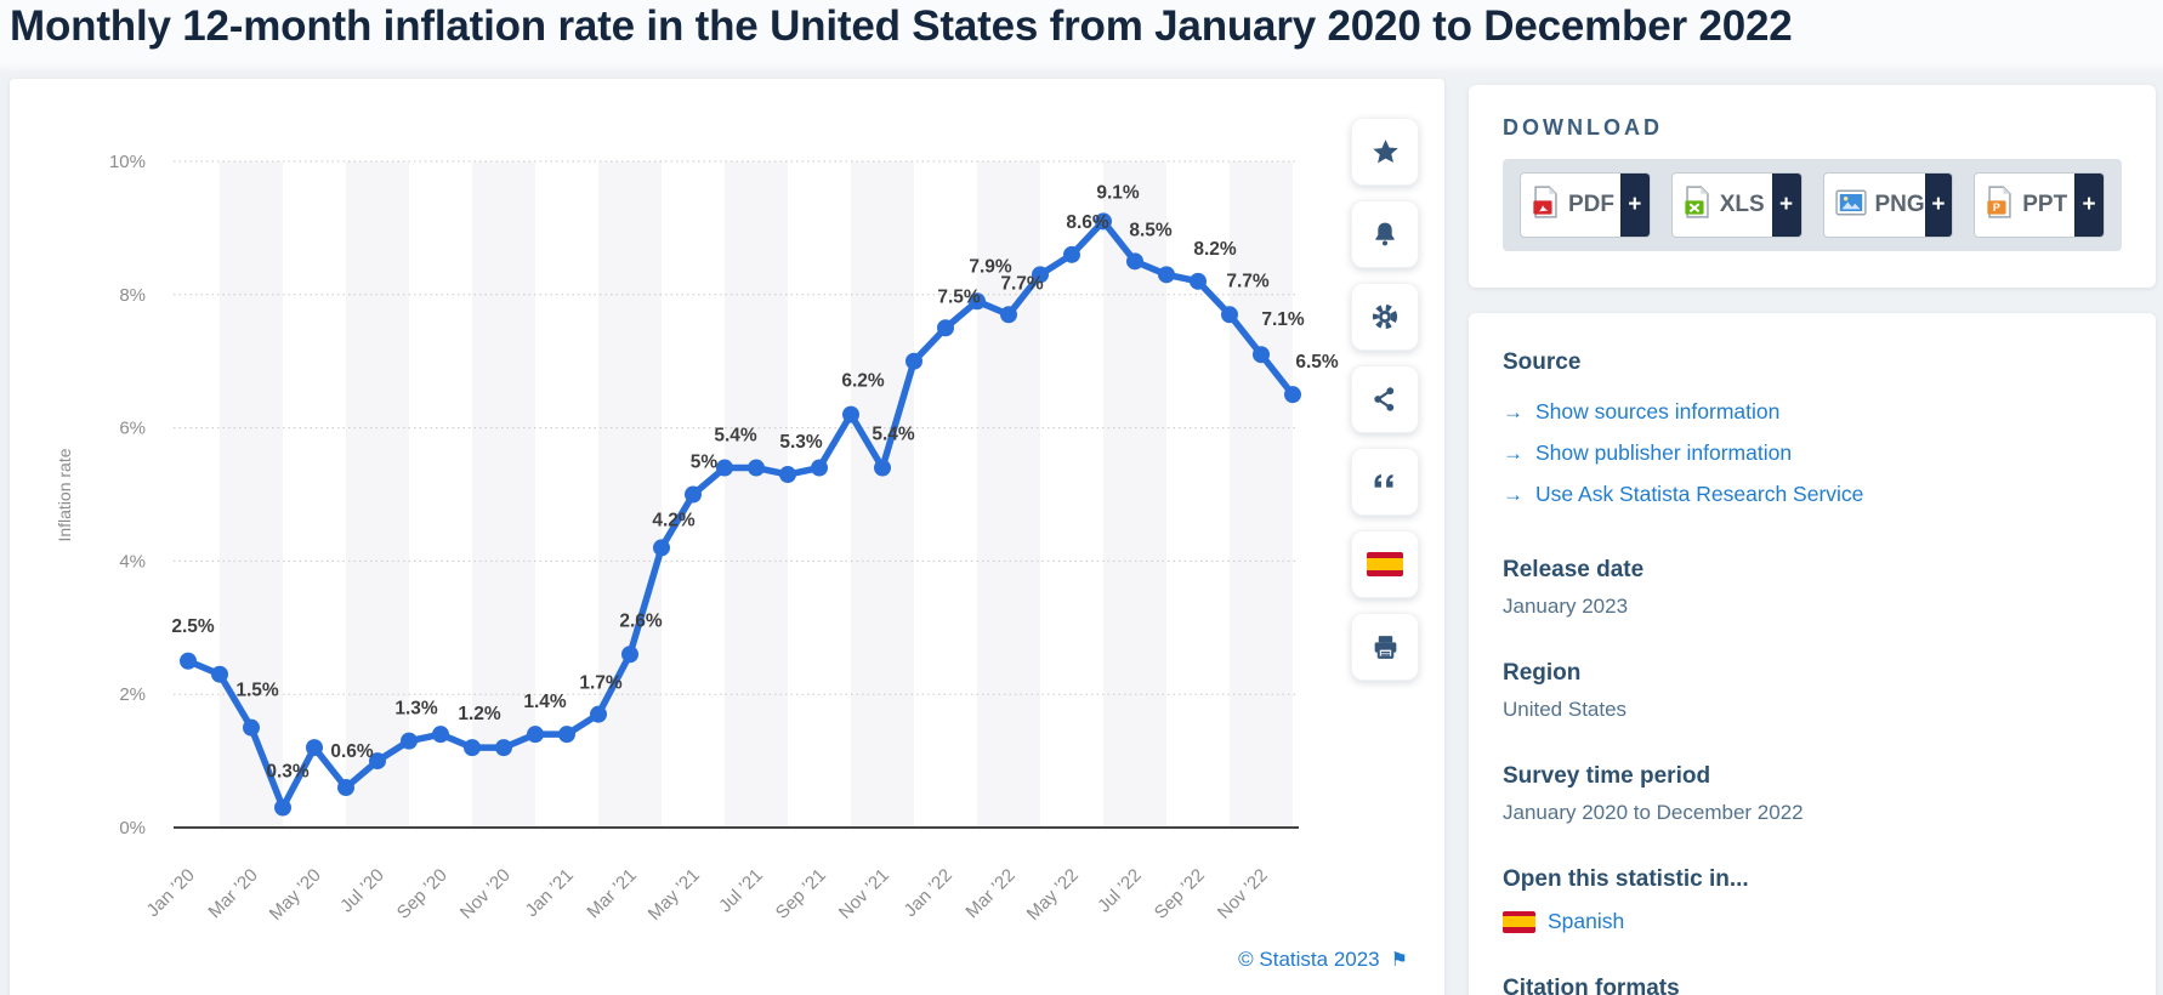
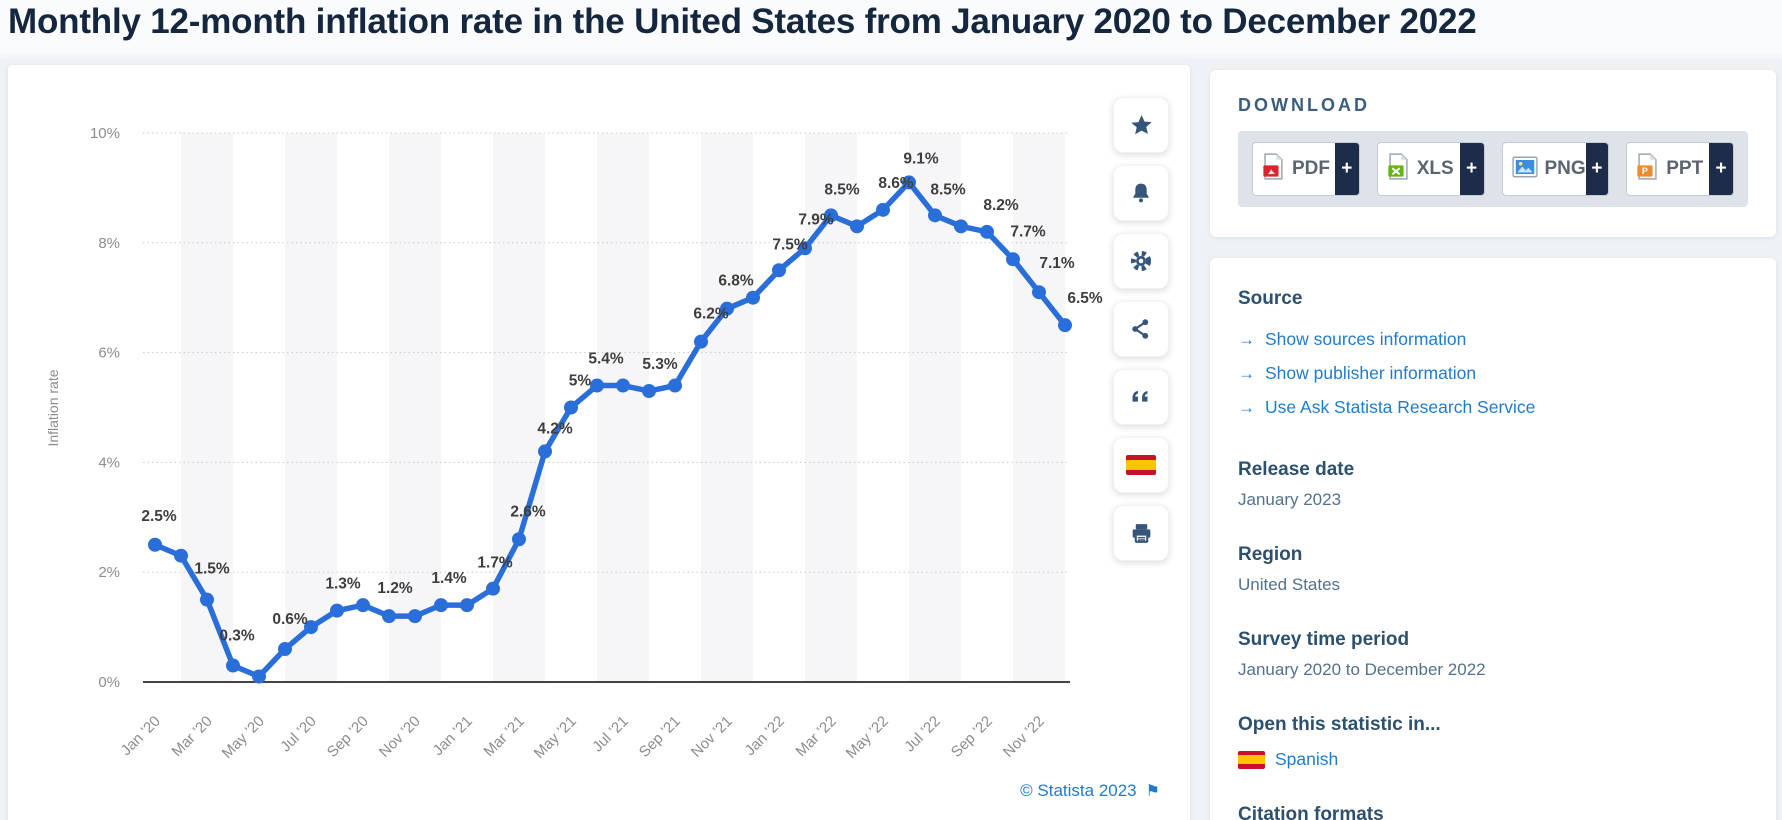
May ’20: 1.2% -> 0.1%
Nov ’21: 5.4% -> 6.8%
Mar ’22: 7.7% -> 8.5%
